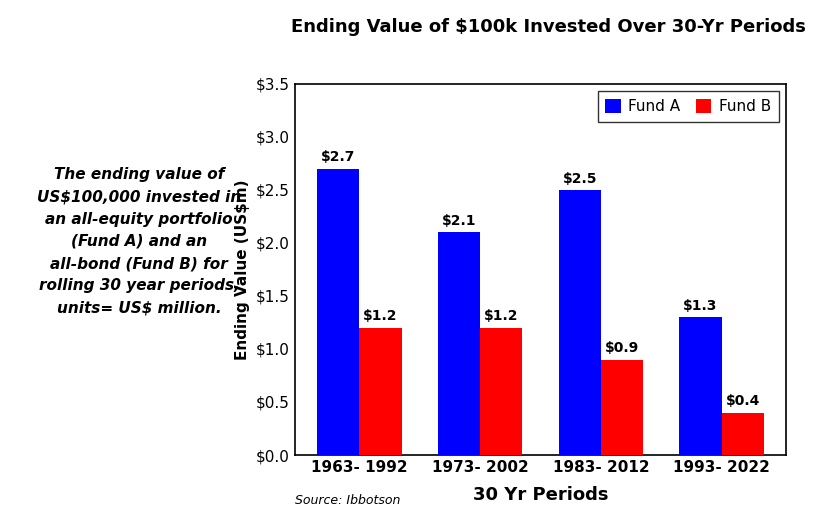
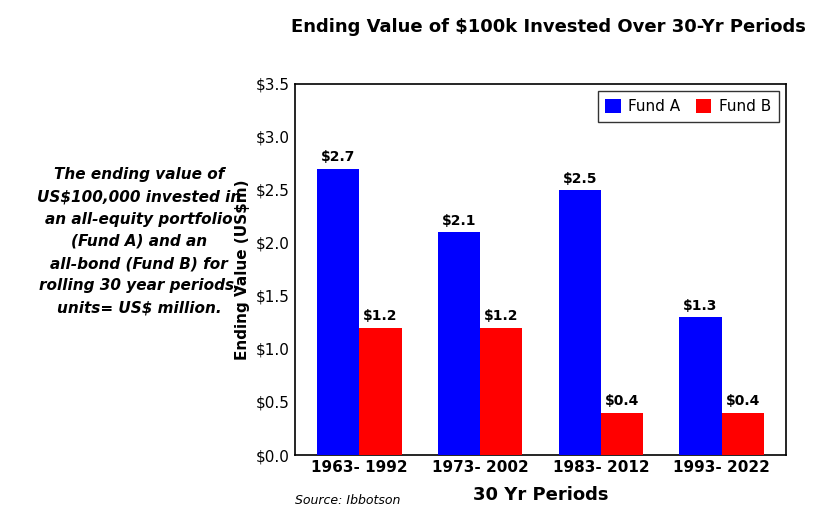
Fund B/1983- 2012: $0.9 -> $0.4
